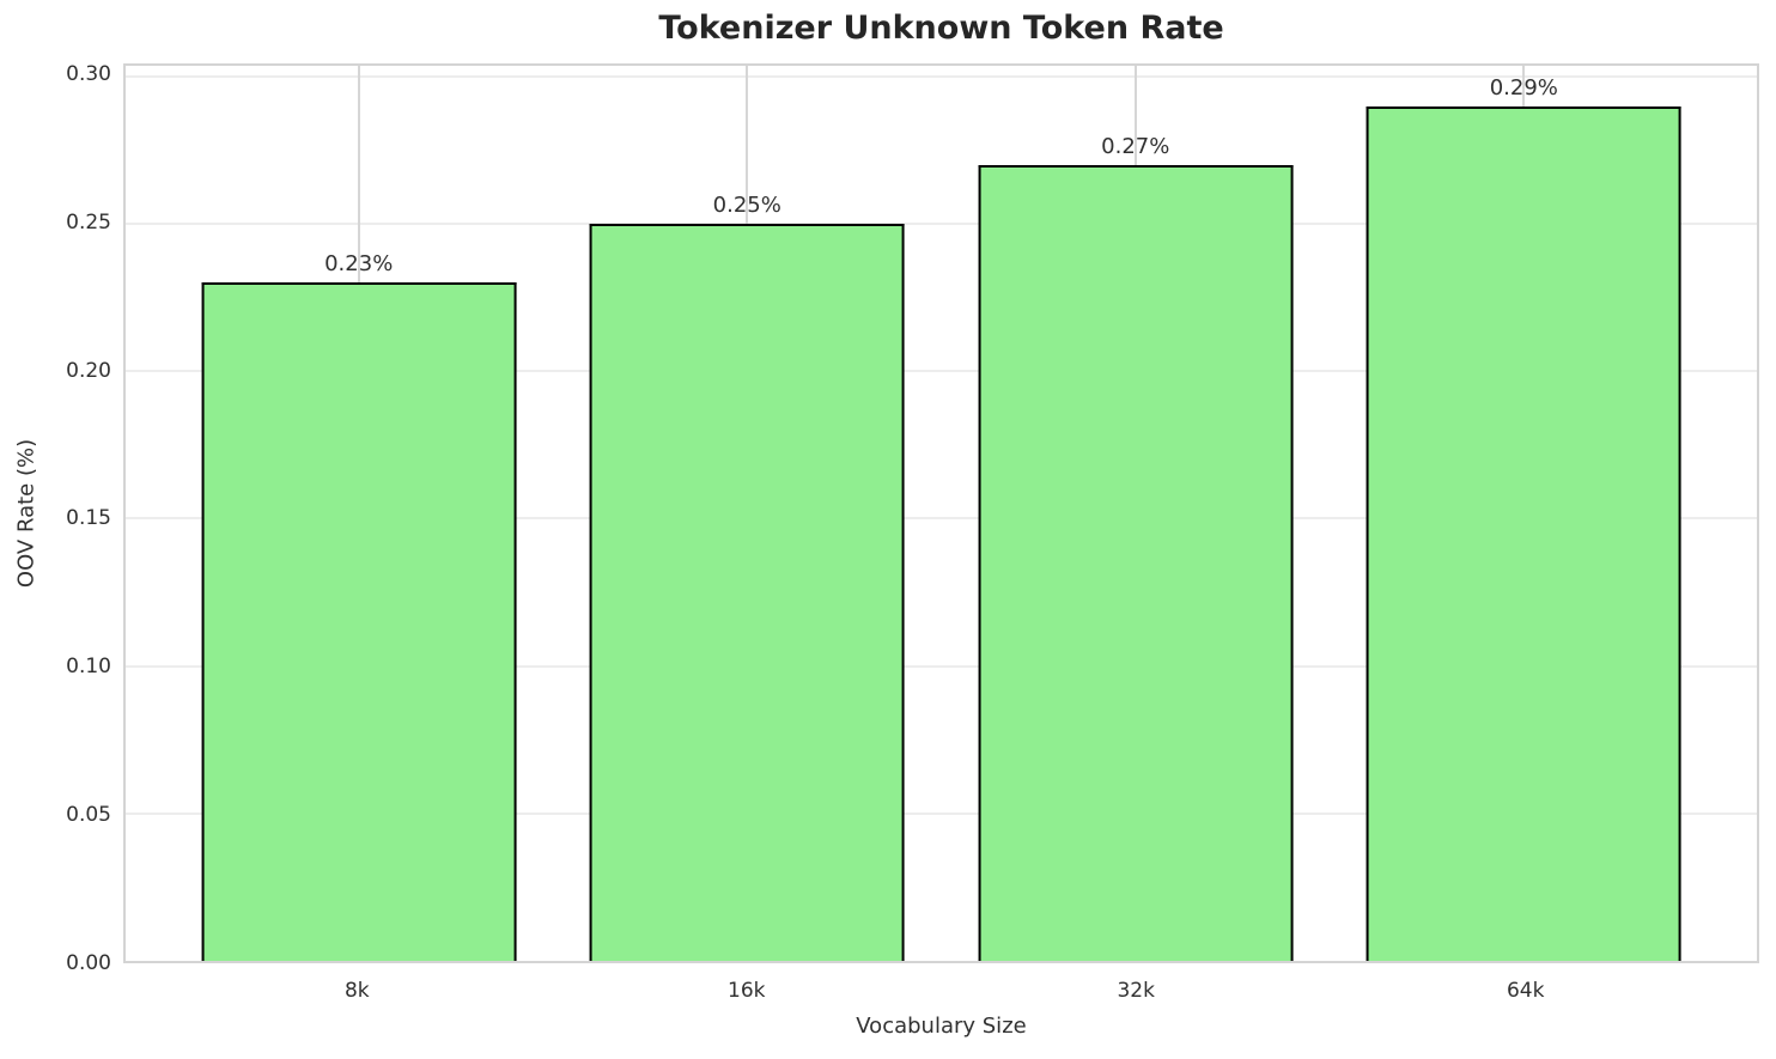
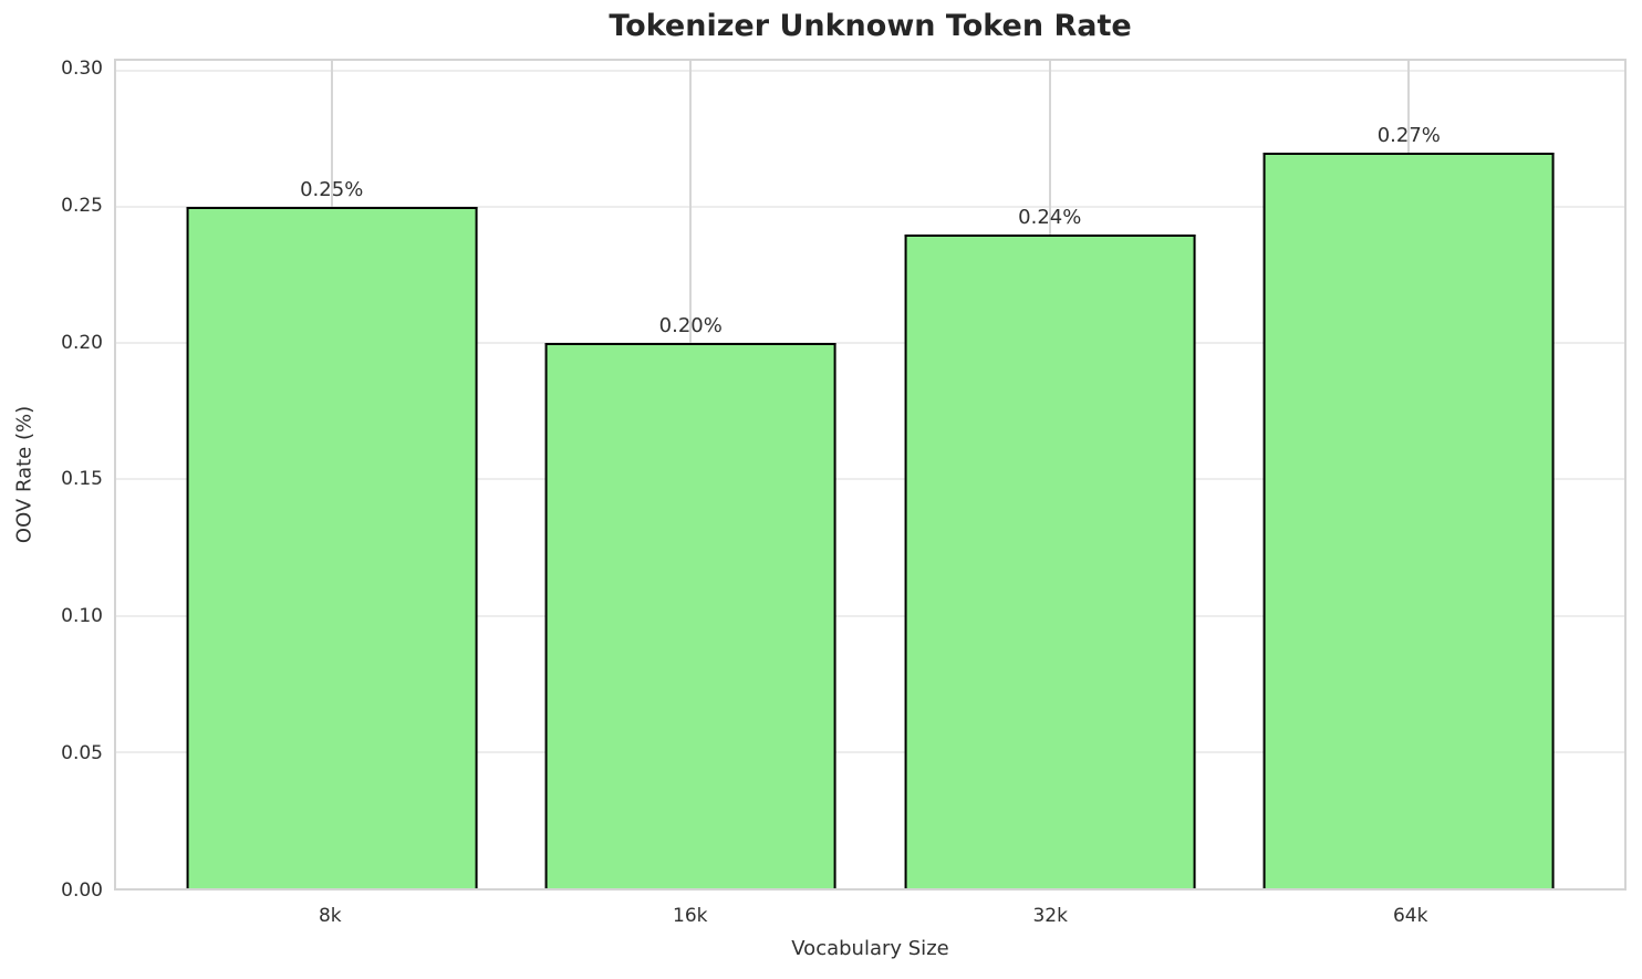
8k: 0.23% -> 0.25%
16k: 0.25% -> 0.20%
32k: 0.27% -> 0.24%
64k: 0.29% -> 0.27%
